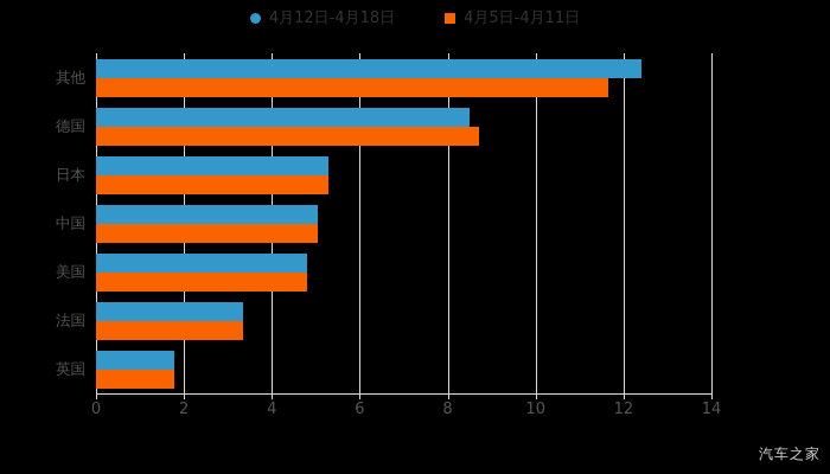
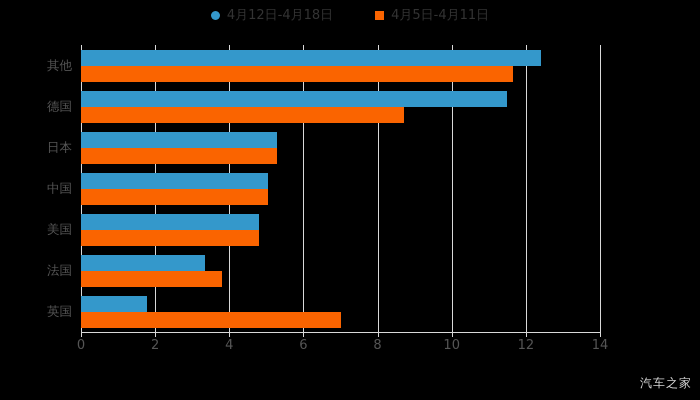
4月12日-4月18日/德国: 8.5 -> 11.5
4月5日-4月11日/法国: 3.4 -> 3.8
4月5日-4月11日/英国: 1.8 -> 7.0
